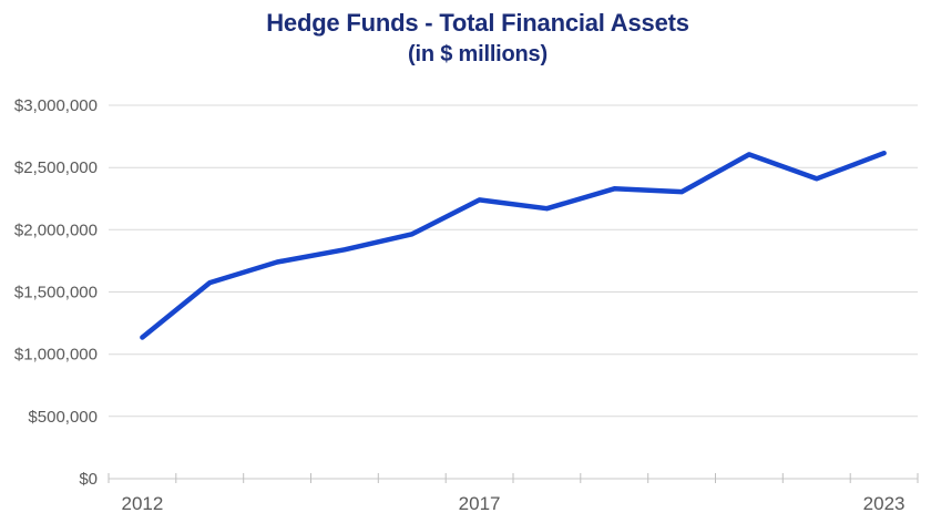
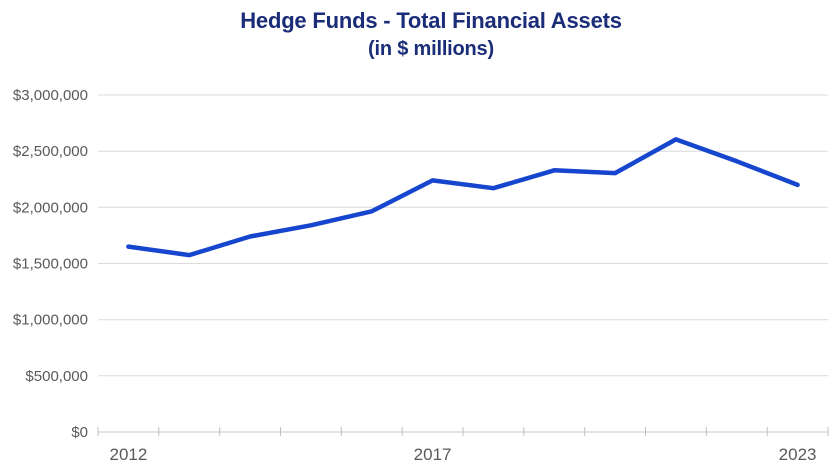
2012: $1140000 -> $1650000
2023: $2620000 -> $2200000
